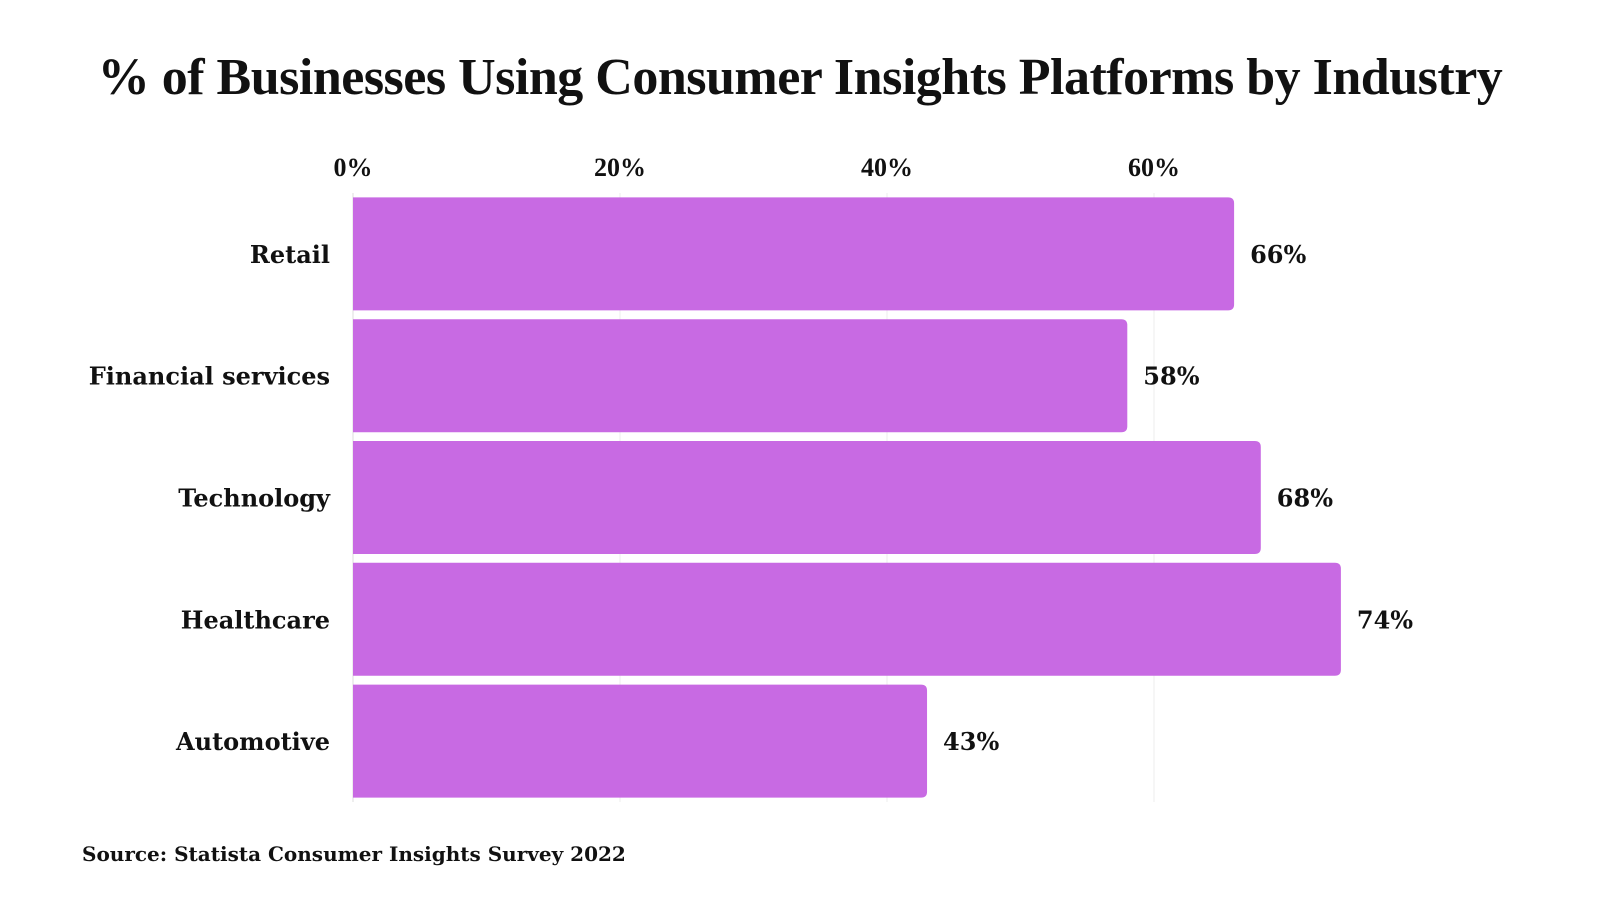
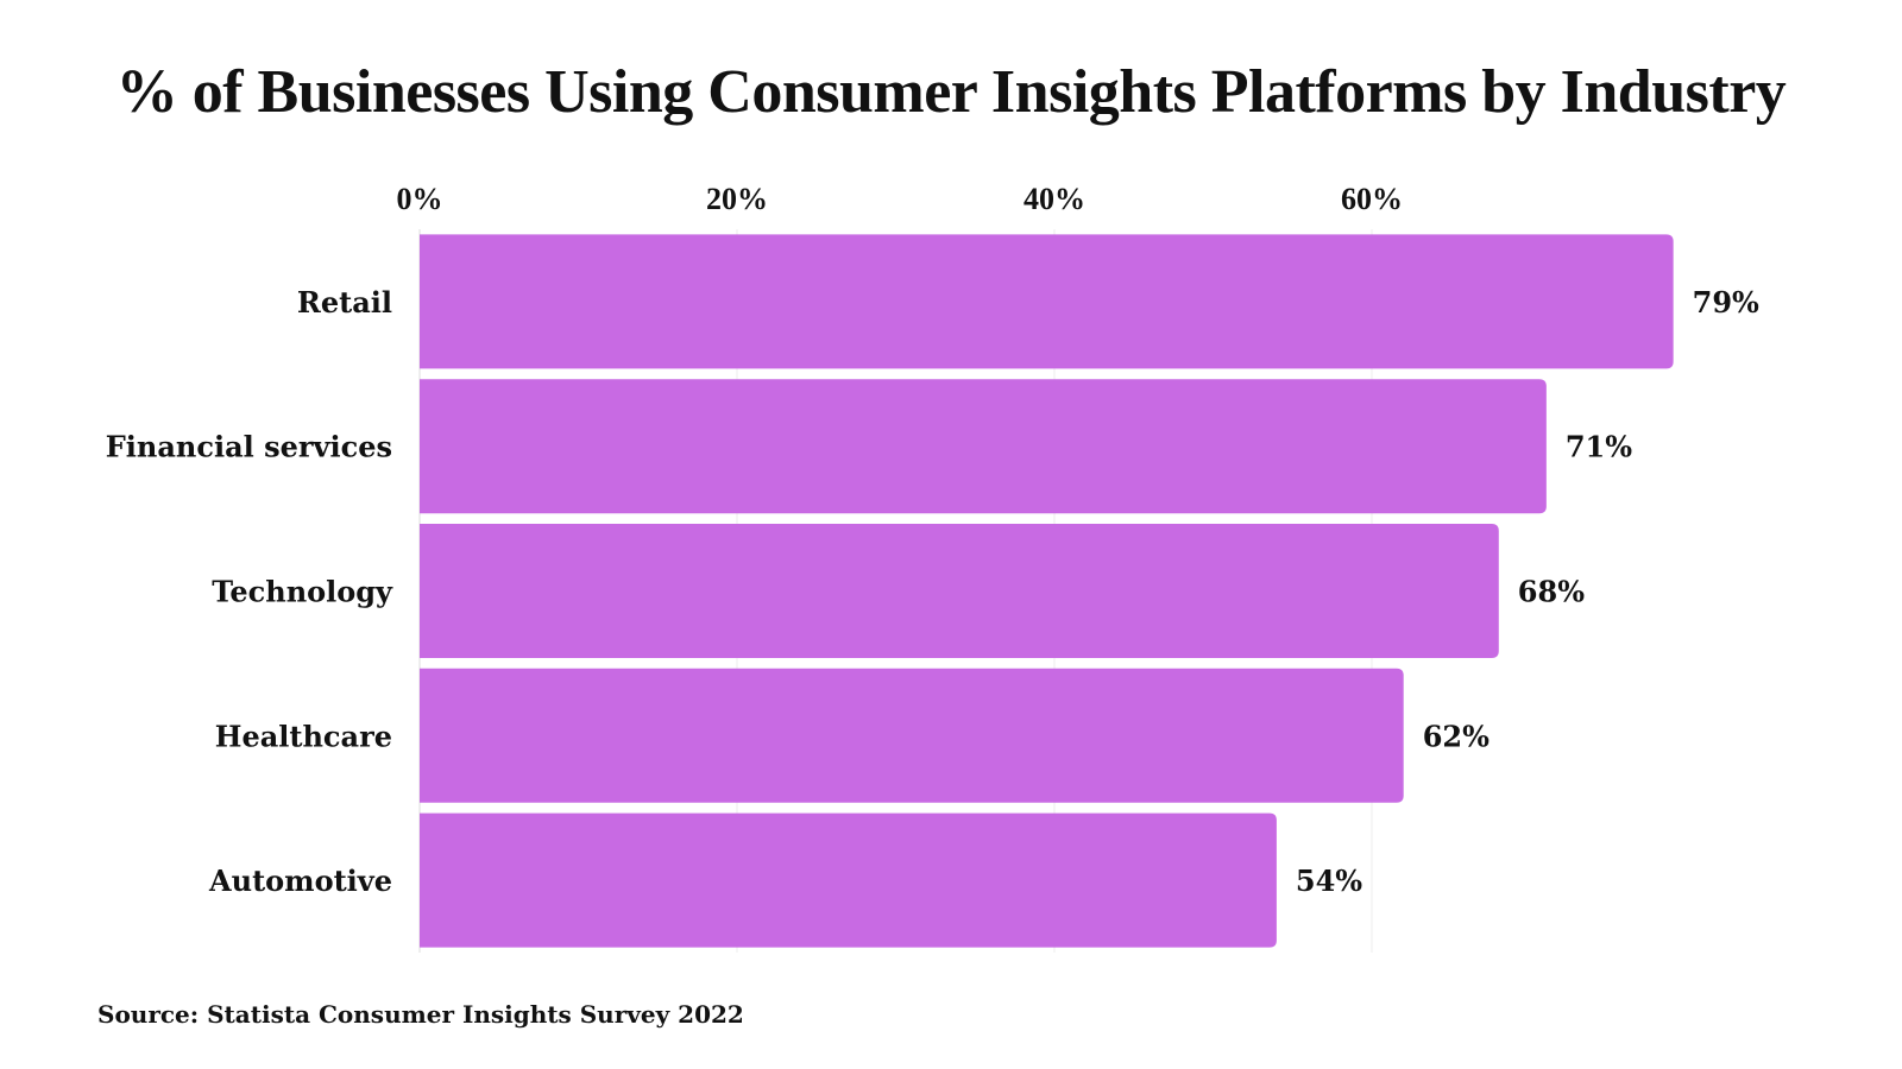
Retail: 66% -> 79%
Financial services: 58% -> 71%
Healthcare: 74% -> 62%
Automotive: 43% -> 54%
